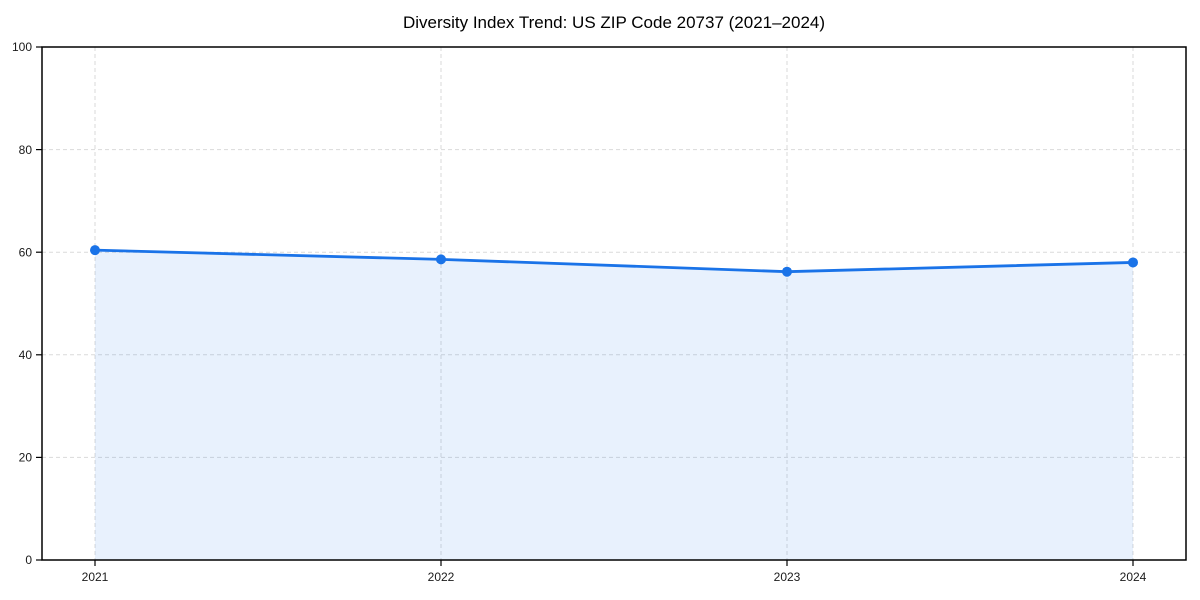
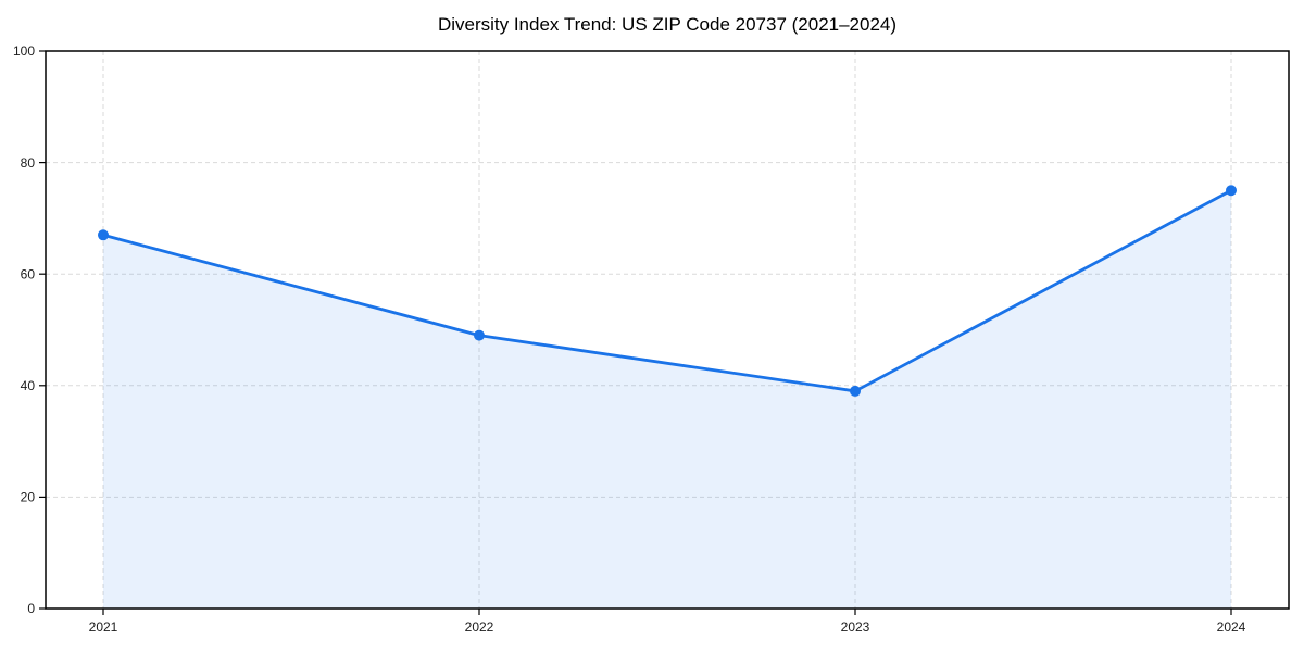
2021: 60 -> 67
2022: 59 -> 49
2023: 56 -> 39
2024: 58 -> 75
